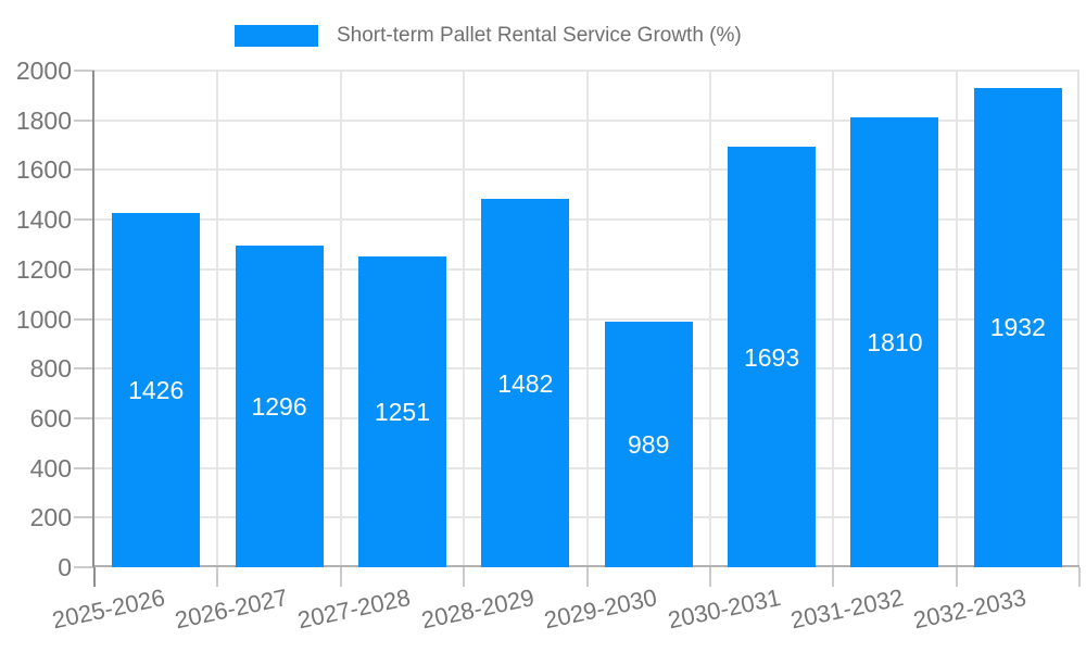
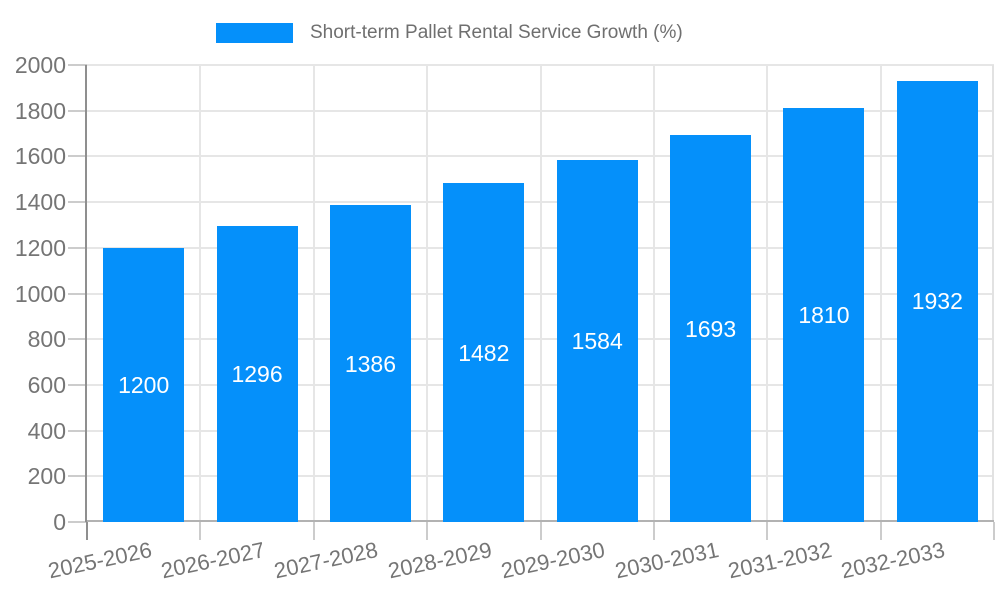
2025-2026: 1426 -> 1200
2027-2028: 1251 -> 1386
2029-2030: 989 -> 1584
